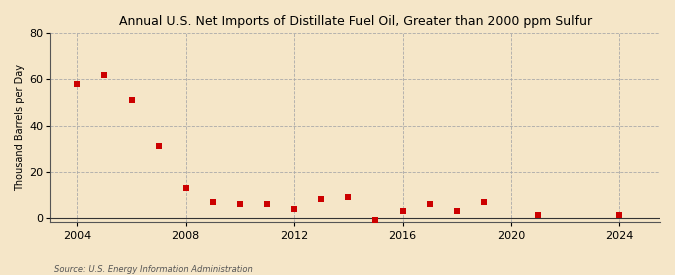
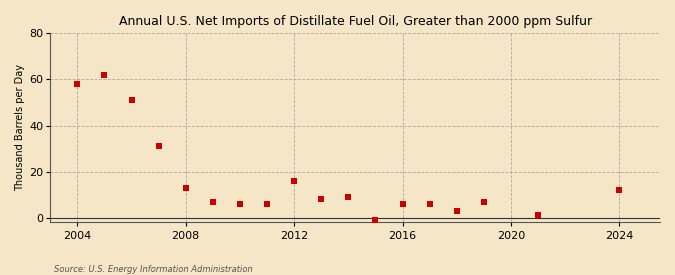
2012: 4 -> 16
2016: 3 -> 6
2024: 1 -> 12
